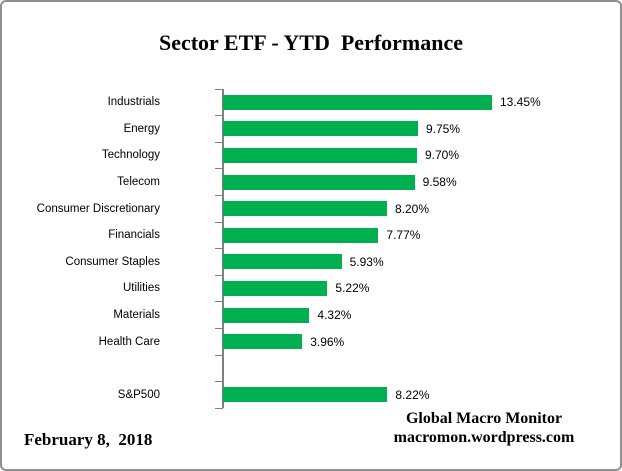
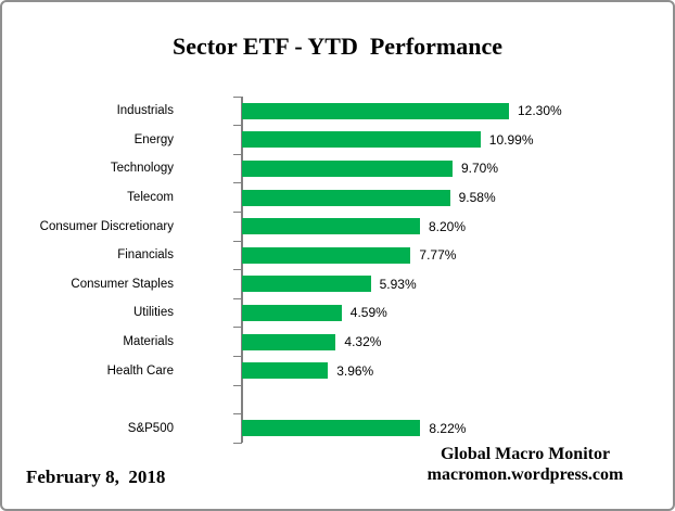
Industrials: 13.45% -> 12.30%
Energy: 9.75% -> 10.99%
Utilities: 5.22% -> 4.59%
